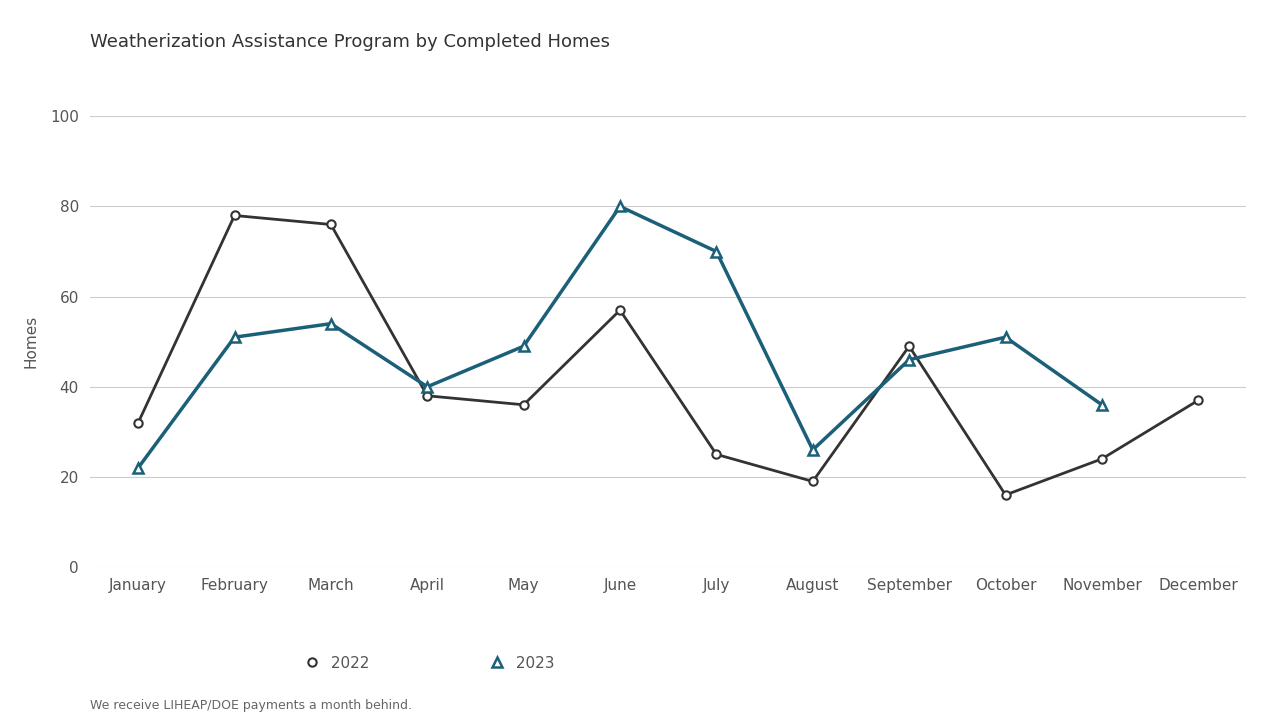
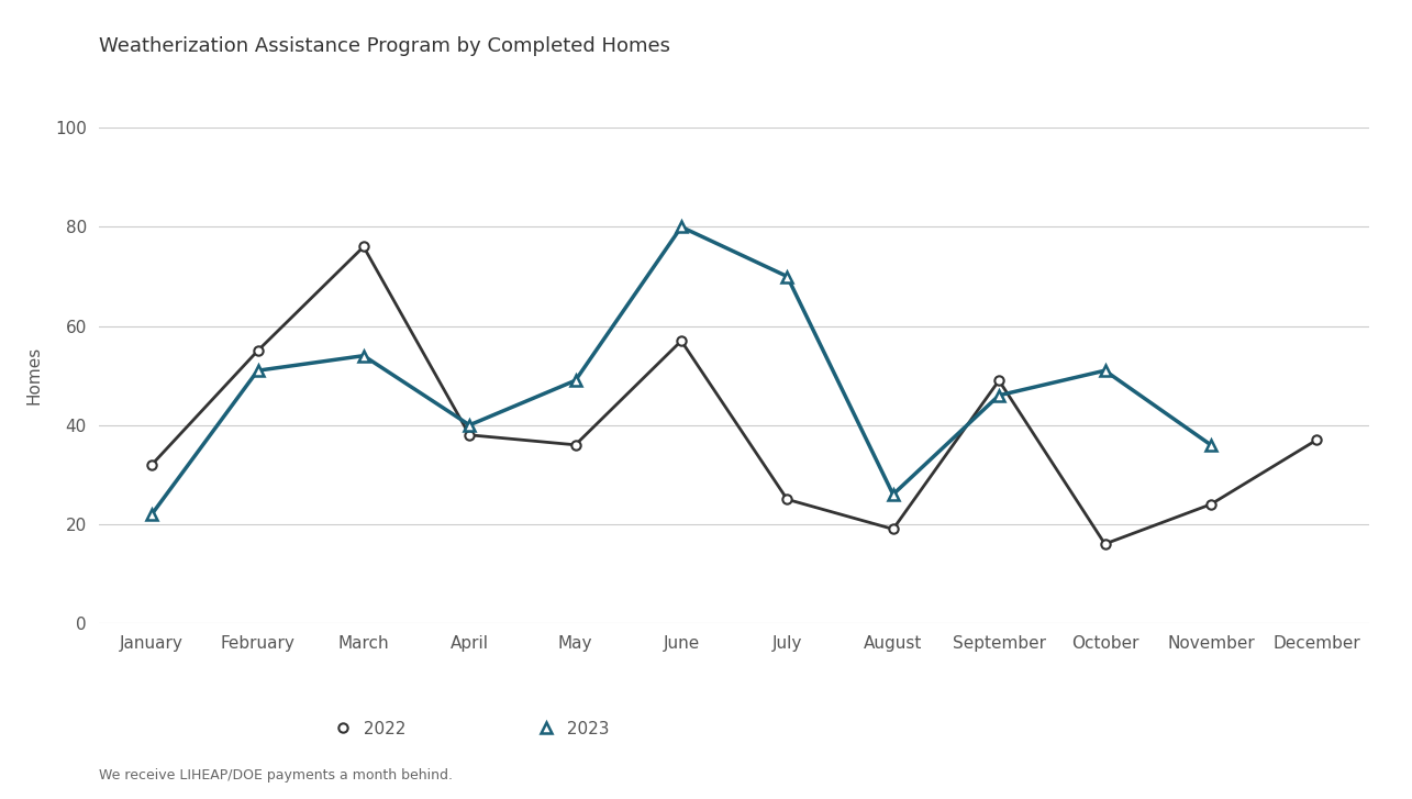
2022/February: 78 -> 55
